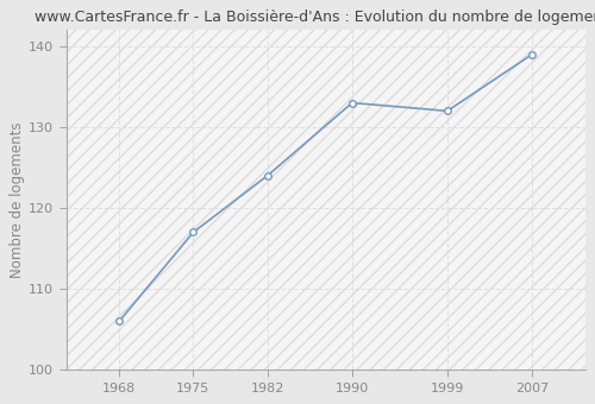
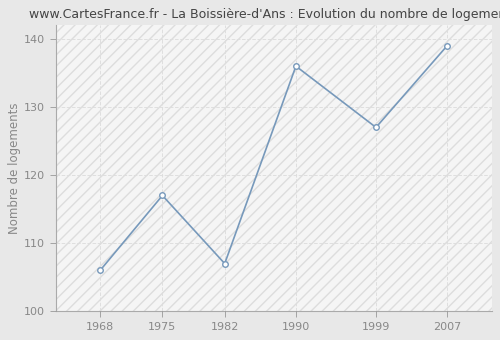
1982: 124 -> 107
1990: 133 -> 136
1999: 132 -> 127
